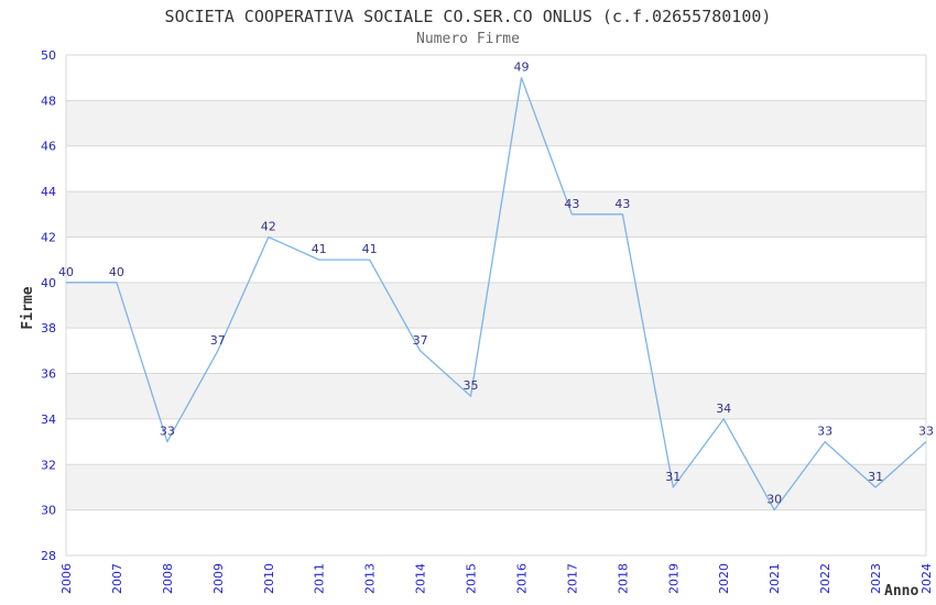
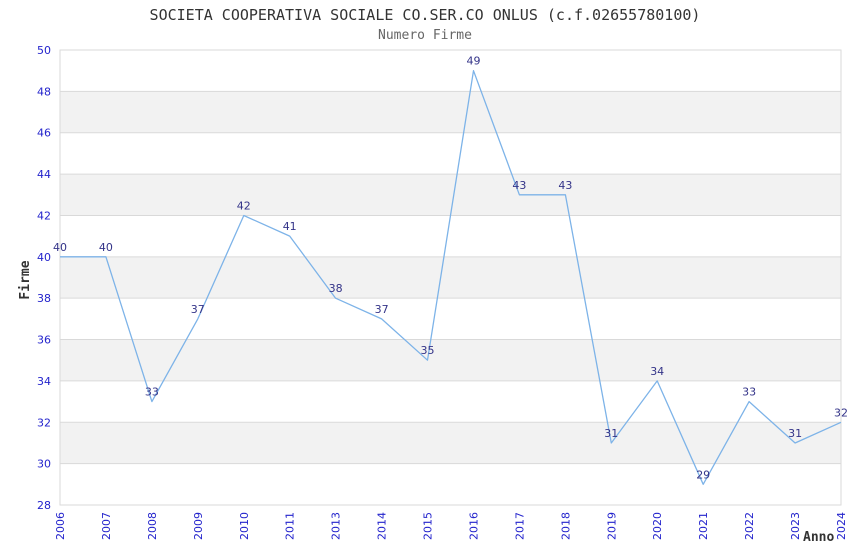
2013: 41 -> 38
2021: 30 -> 29
2024: 33 -> 32
